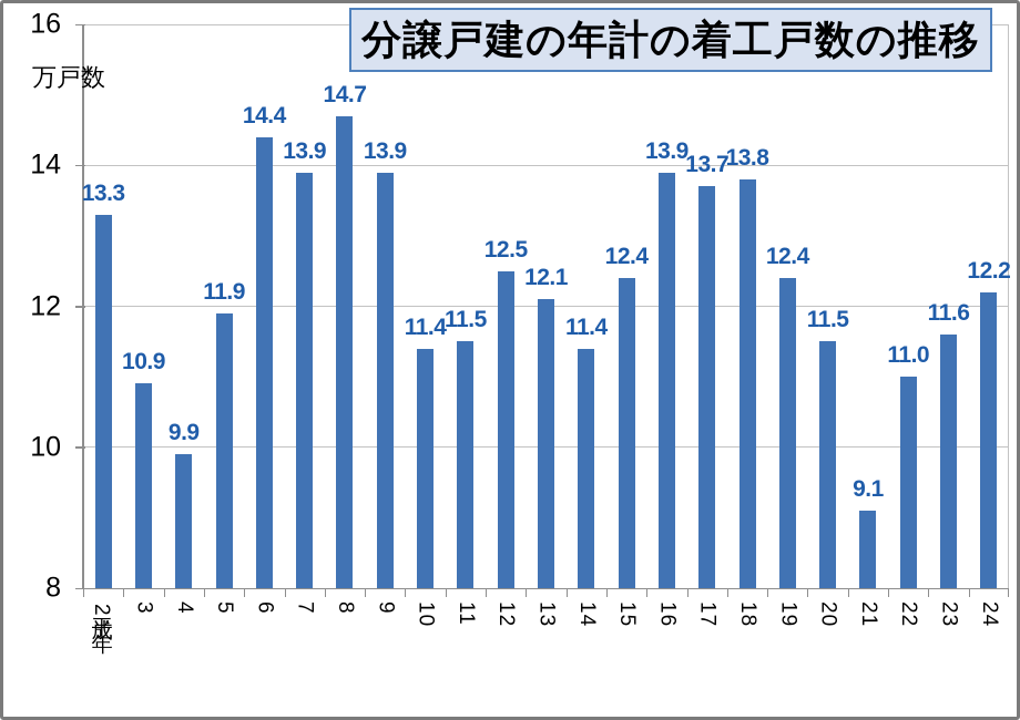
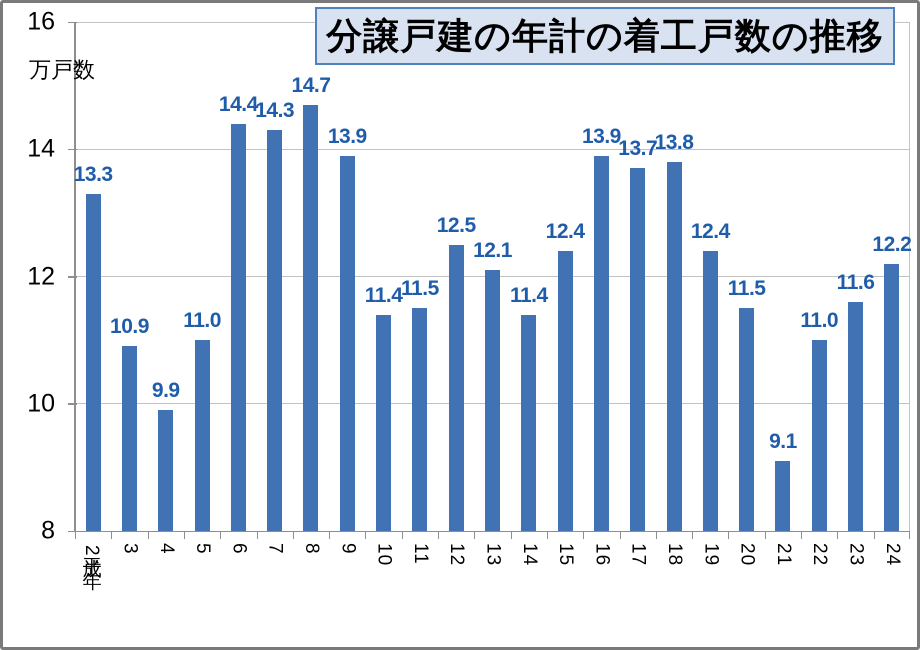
5: 11.9 -> 11.0
7: 13.9 -> 14.3
